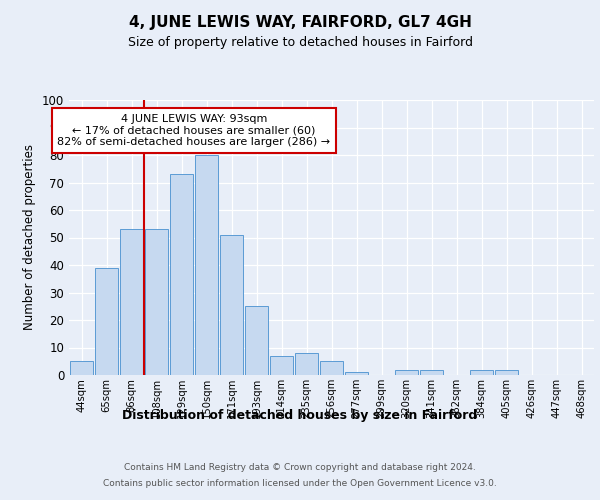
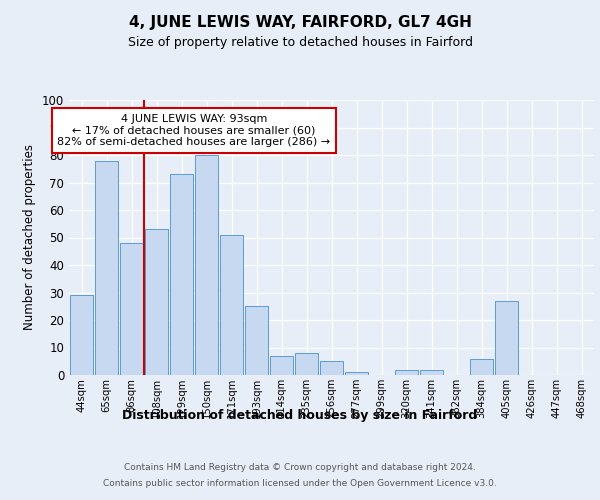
44sqm: 5 -> 29
65sqm: 39 -> 78
86sqm: 53 -> 48
384sqm: 2 -> 6
405sqm: 2 -> 27
